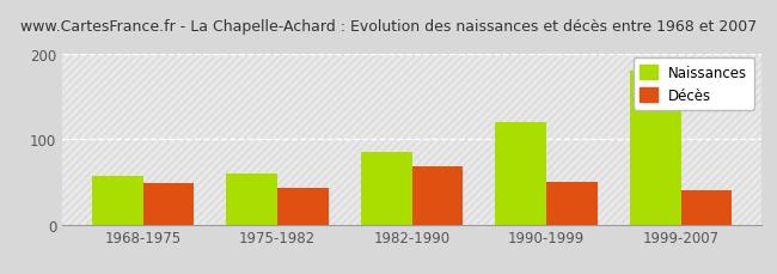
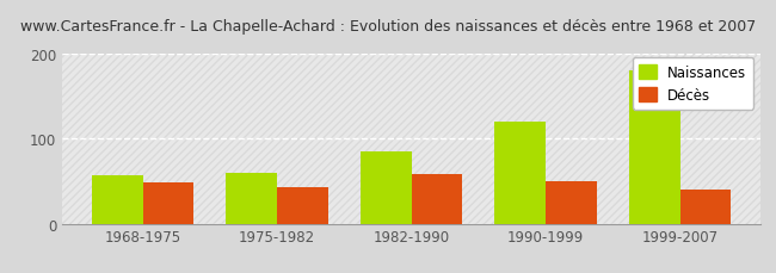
Décès/1982-1990: 68 -> 58
